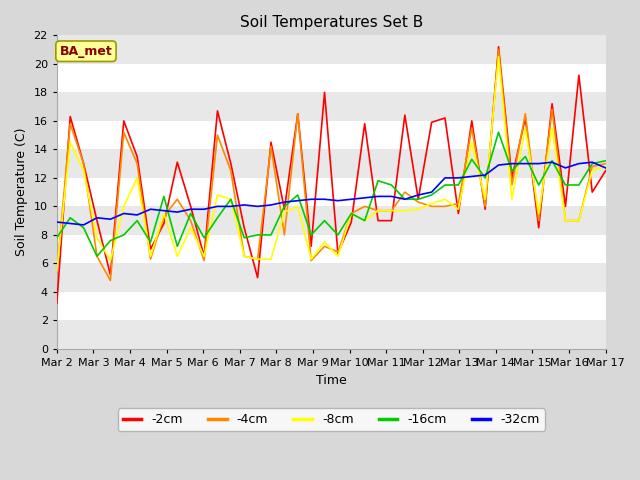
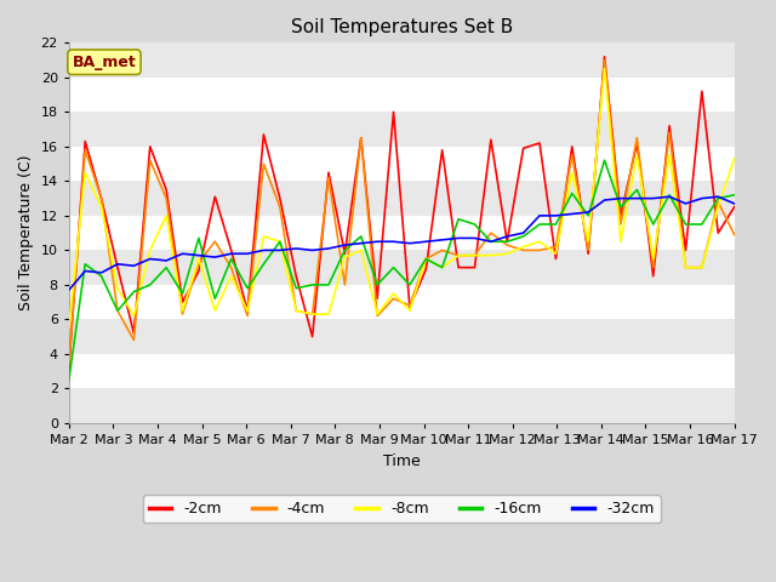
-4cm/Mar 2: 5.3 -> 3.4
-16cm/Mar 2: 7.8 -> 2.5
-32cm/Mar 2: 8.9 -> 7.7
-4cm/Mar 17: 13.0 -> 10.9
-8cm/Mar 17: 12.8 -> 15.3
